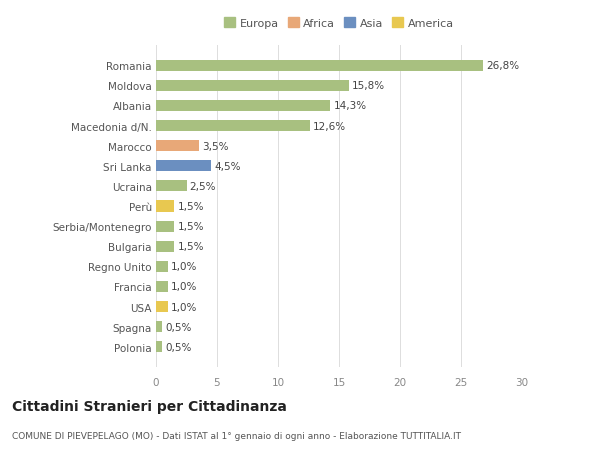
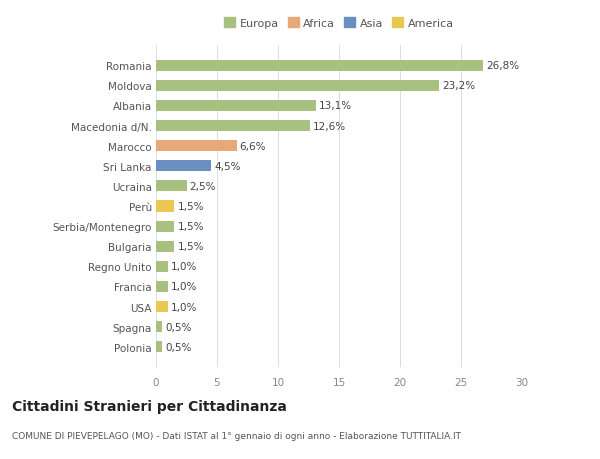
Moldova: 15,8% -> 23,2%
Albania: 14,3% -> 13,1%
Marocco: 3,5% -> 6,6%
